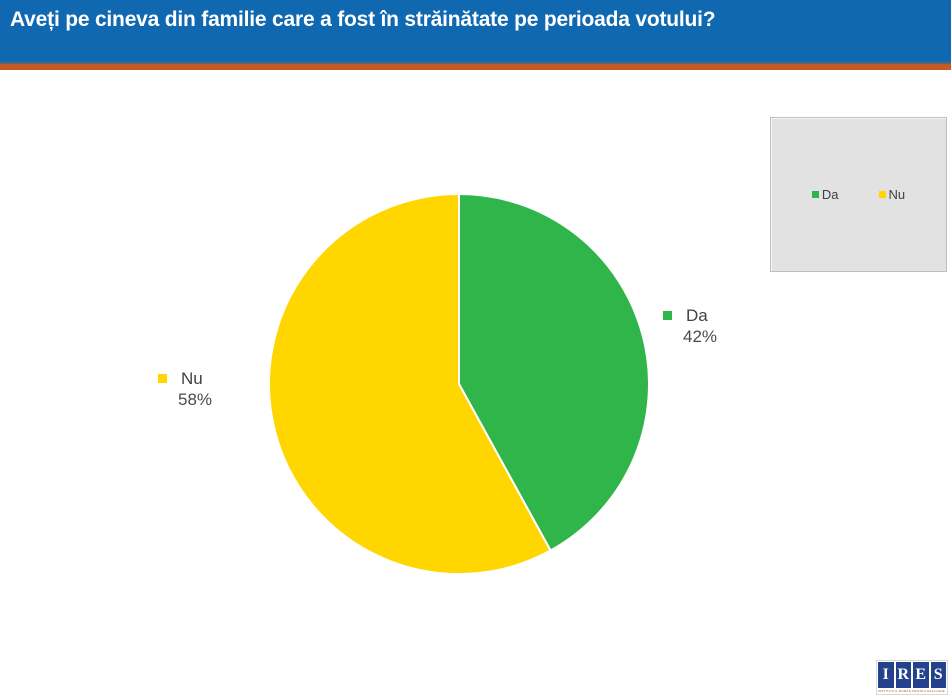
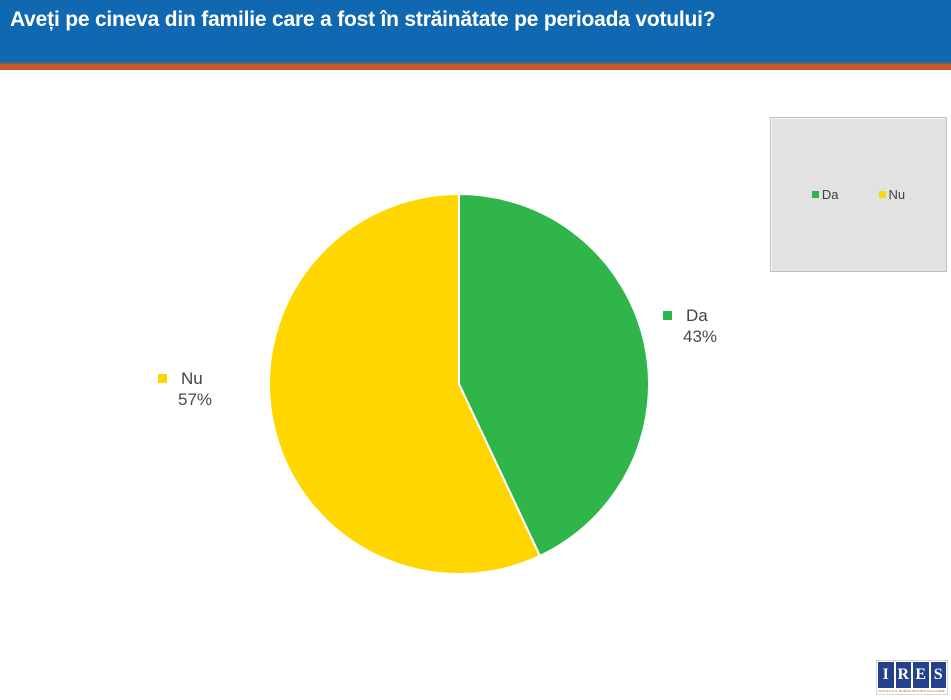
Da: 42% -> 43%
Nu: 58% -> 57%
